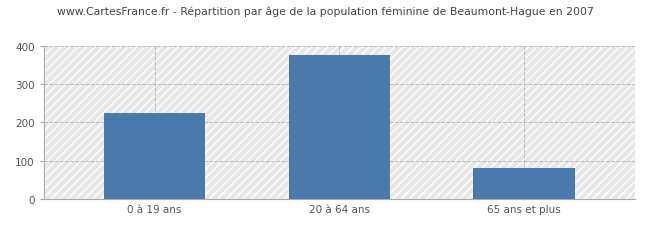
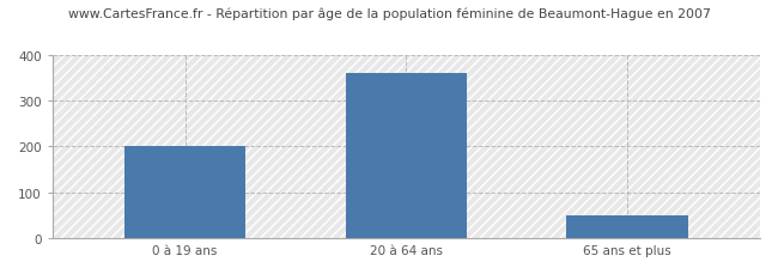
0 à 19 ans: 225 -> 200
20 à 64 ans: 376 -> 360
65 ans et plus: 82 -> 50
